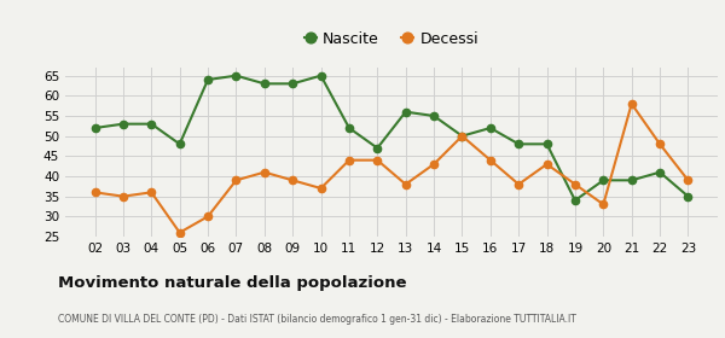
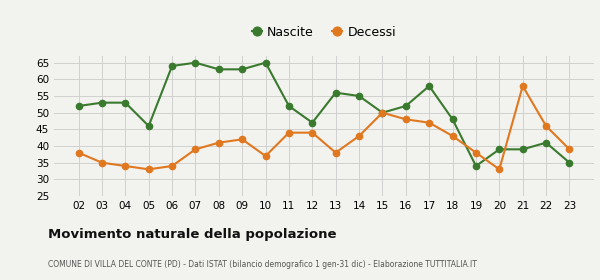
Decessi/02: 36 -> 38
Decessi/04: 36 -> 34
Nascite/05: 48 -> 46
Decessi/05: 26 -> 33
Decessi/06: 30 -> 34
Decessi/09: 39 -> 42
Decessi/16: 44 -> 48
Nascite/17: 48 -> 58
Decessi/17: 38 -> 47
Decessi/22: 48 -> 46
